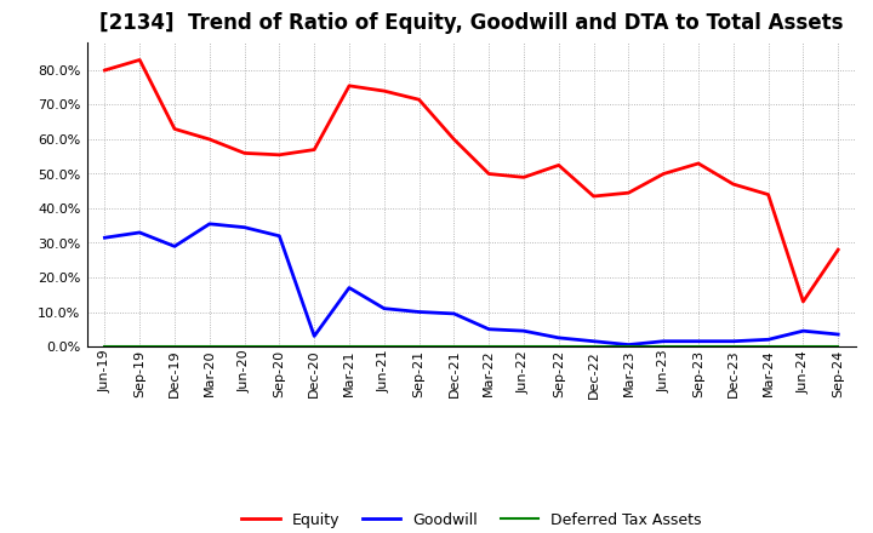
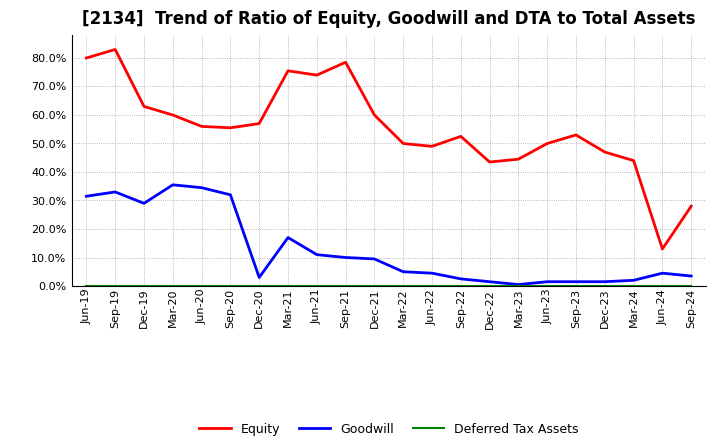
Equity/Sep-21: 71.5% -> 78.5%
